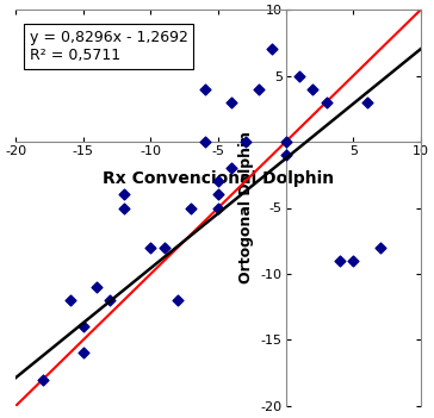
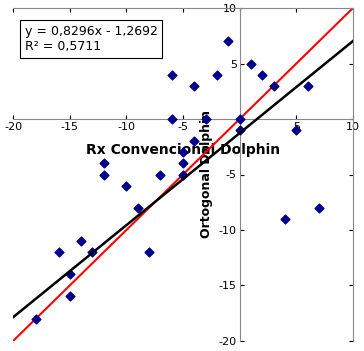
-10: -8 -> -6
5: -9 -> -1
